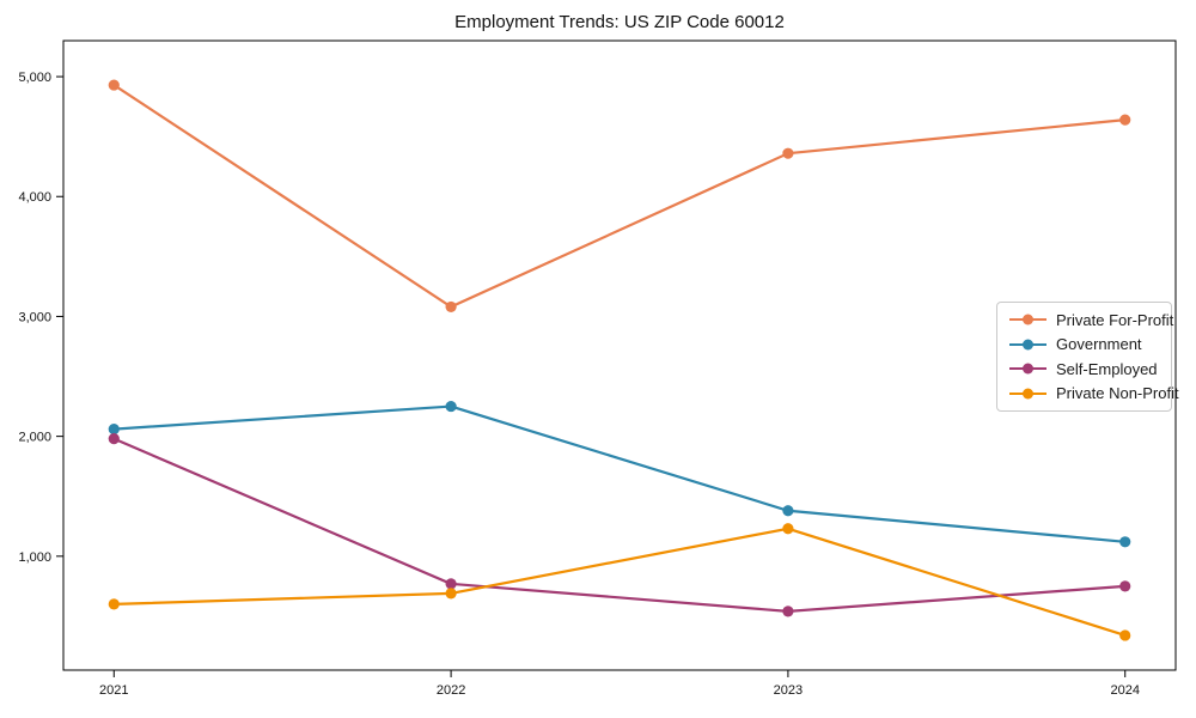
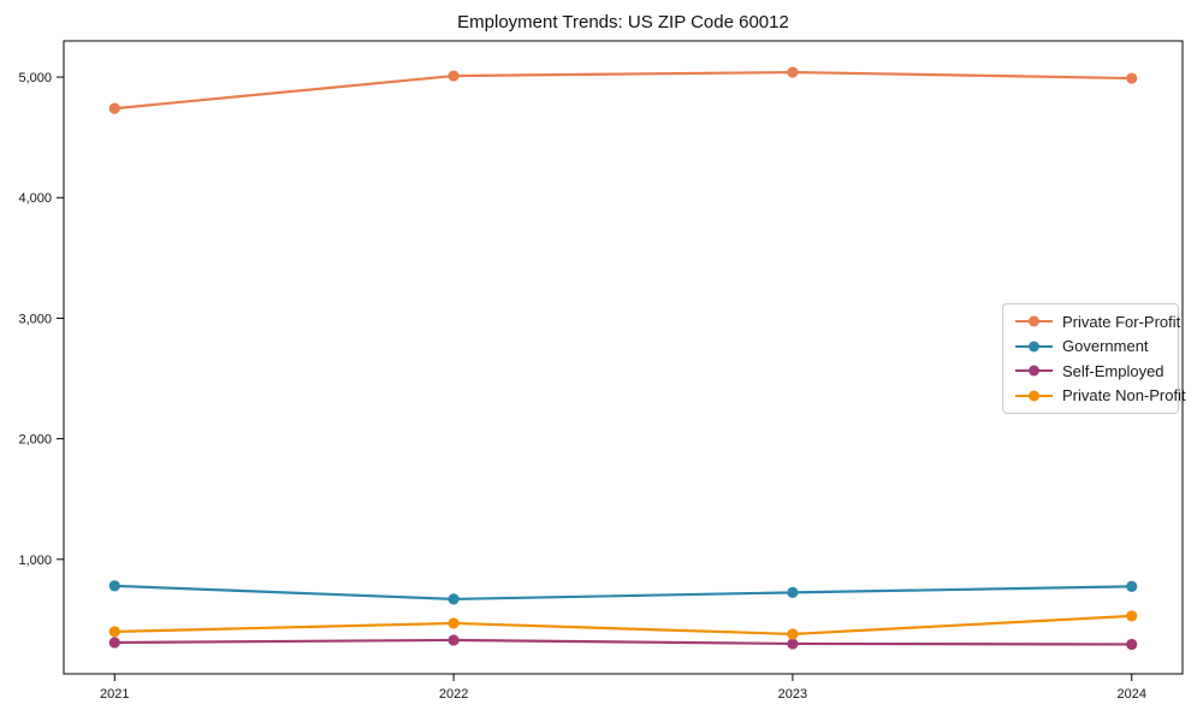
Private For-Profit/2021: 4930 -> 4740
Government/2021: 2060 -> 780
Self-Employed/2021: 1980 -> 310
Private Non-Profit/2021: 600 -> 400
Private For-Profit/2022: 3080 -> 5010
Government/2022: 2250 -> 670
Self-Employed/2022: 770 -> 330
Private Non-Profit/2022: 690 -> 470
Private For-Profit/2023: 4360 -> 5040
Government/2023: 1380 -> 720
Self-Employed/2023: 540 -> 300
Private Non-Profit/2023: 1230 -> 380
Private For-Profit/2024: 4640 -> 4990
Government/2024: 1120 -> 780
Self-Employed/2024: 750 -> 300
Private Non-Profit/2024: 340 -> 530
